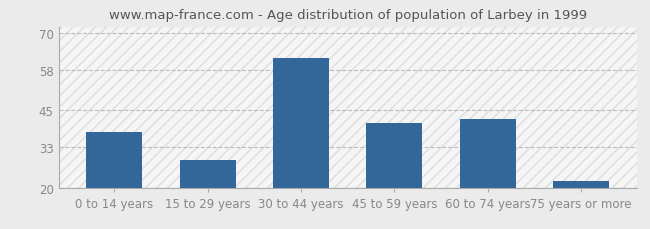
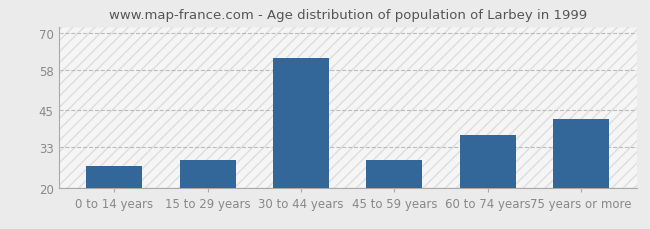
0 to 14 years: 38 -> 27
45 to 59 years: 41 -> 29
60 to 74 years: 42 -> 37
75 years or more: 22 -> 42
